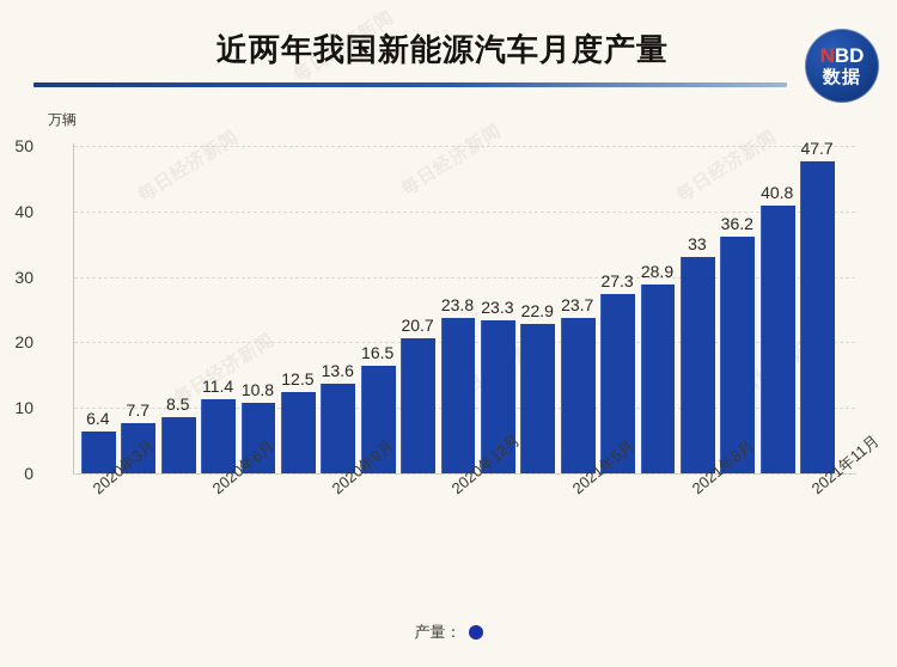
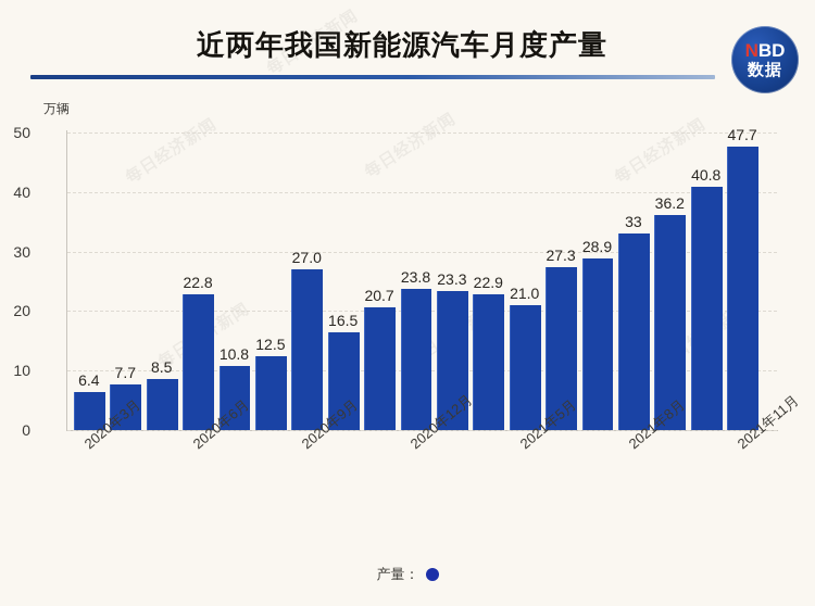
2020年6月: 11.4 -> 22.8
2020年9月: 13.6 -> 27.0
2021年5月: 23.7 -> 21.0
